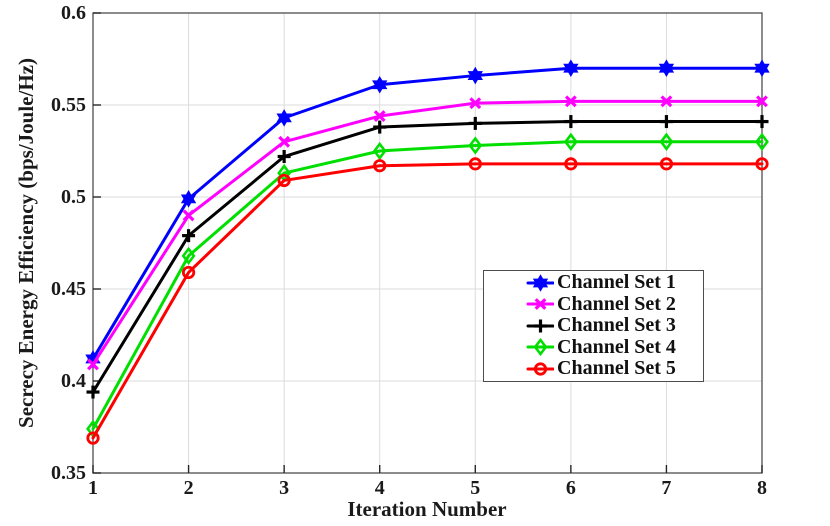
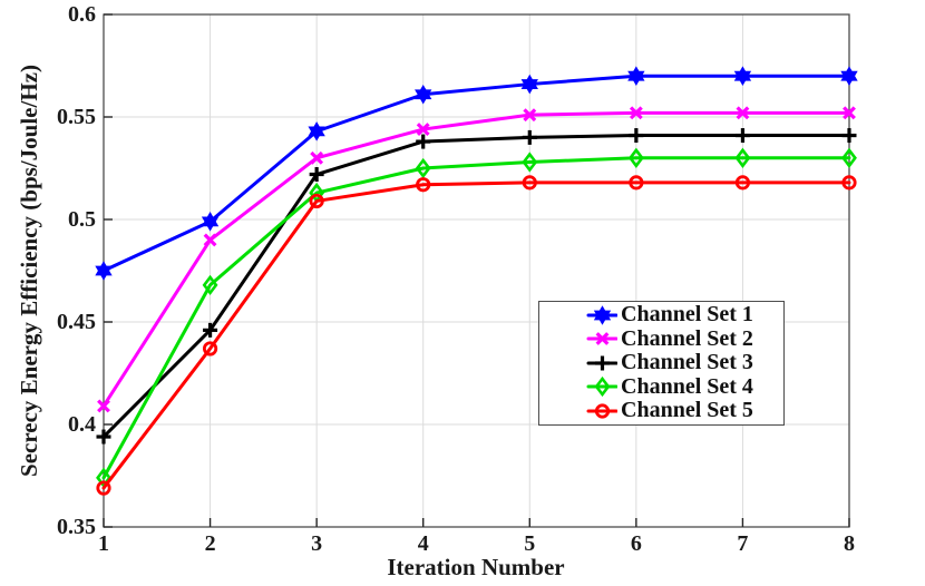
Channel Set 1/1: 0.412 -> 0.475
Channel Set 3/2: 0.479 -> 0.446
Channel Set 5/2: 0.459 -> 0.437
